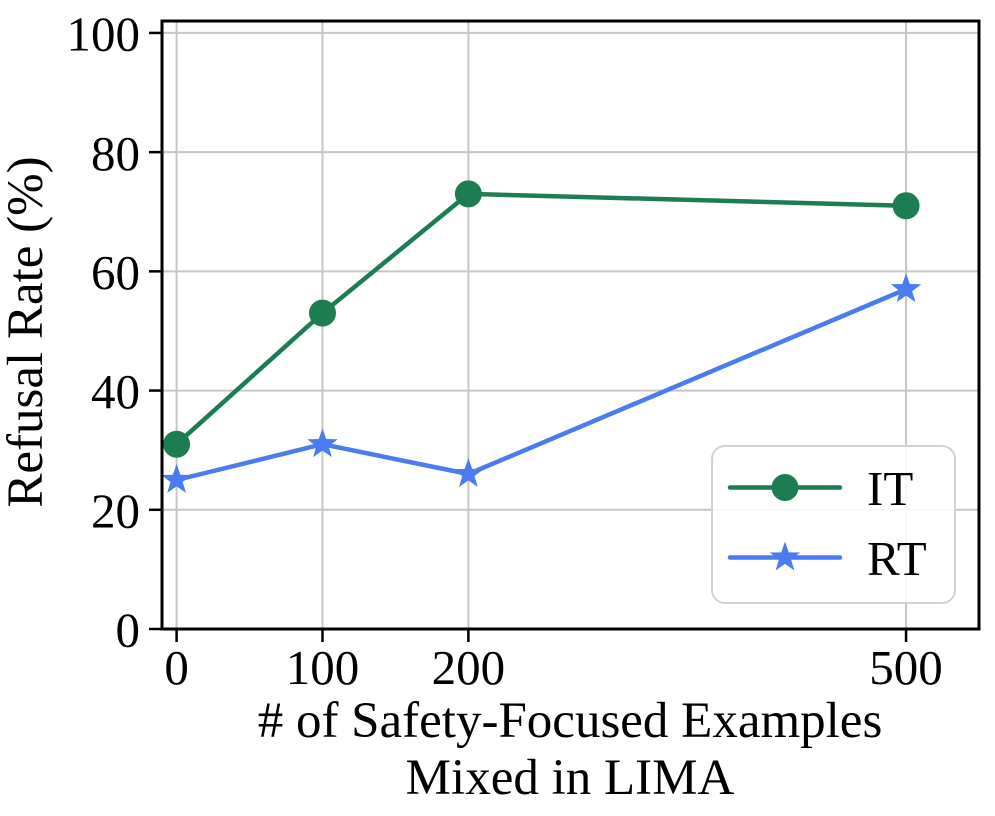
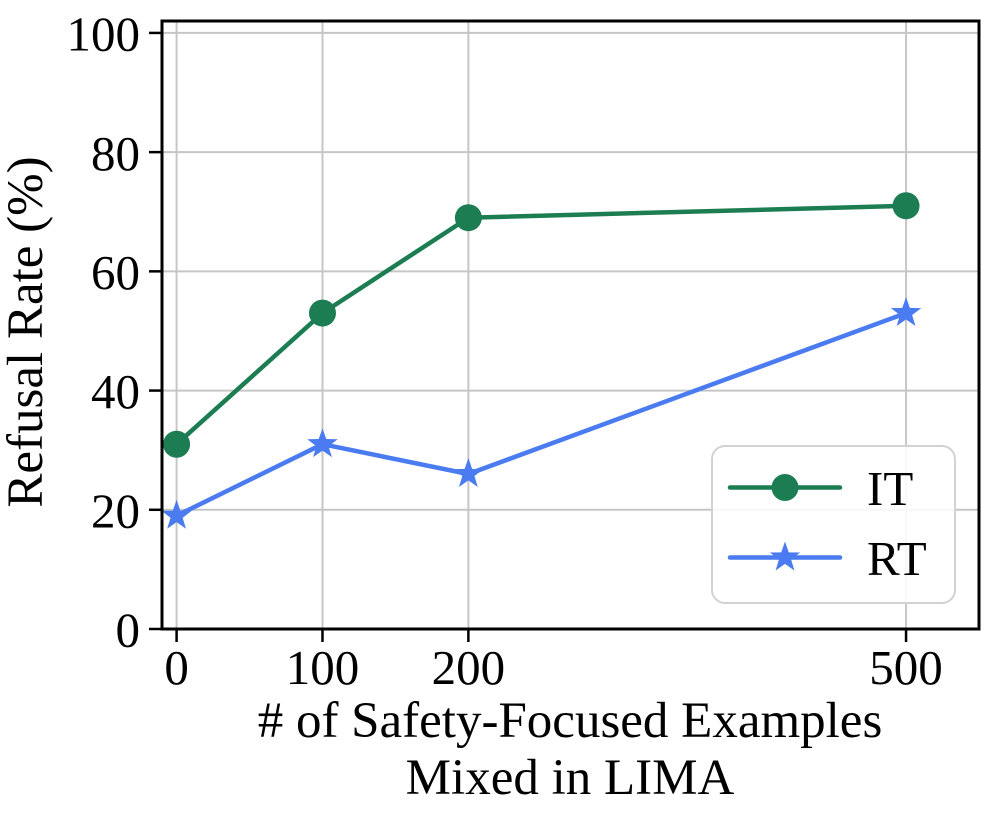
RT/0: 25 -> 19
IT/200: 73 -> 69
RT/500: 57 -> 53
